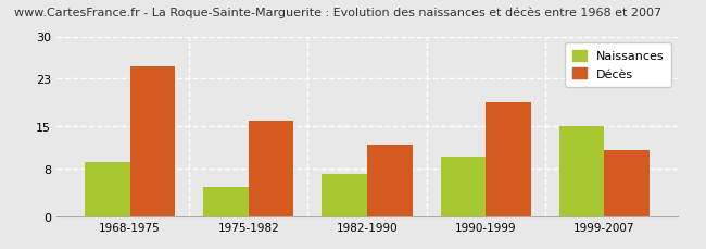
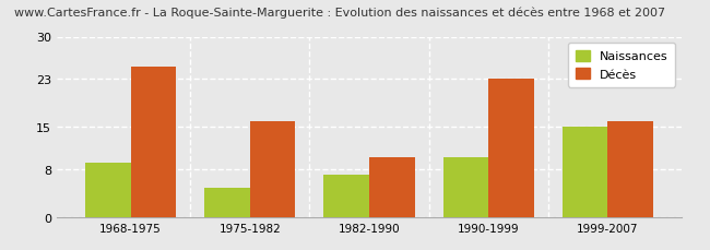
Décès/1982-1990: 12 -> 10
Décès/1990-1999: 19 -> 23
Décès/1999-2007: 11 -> 16
